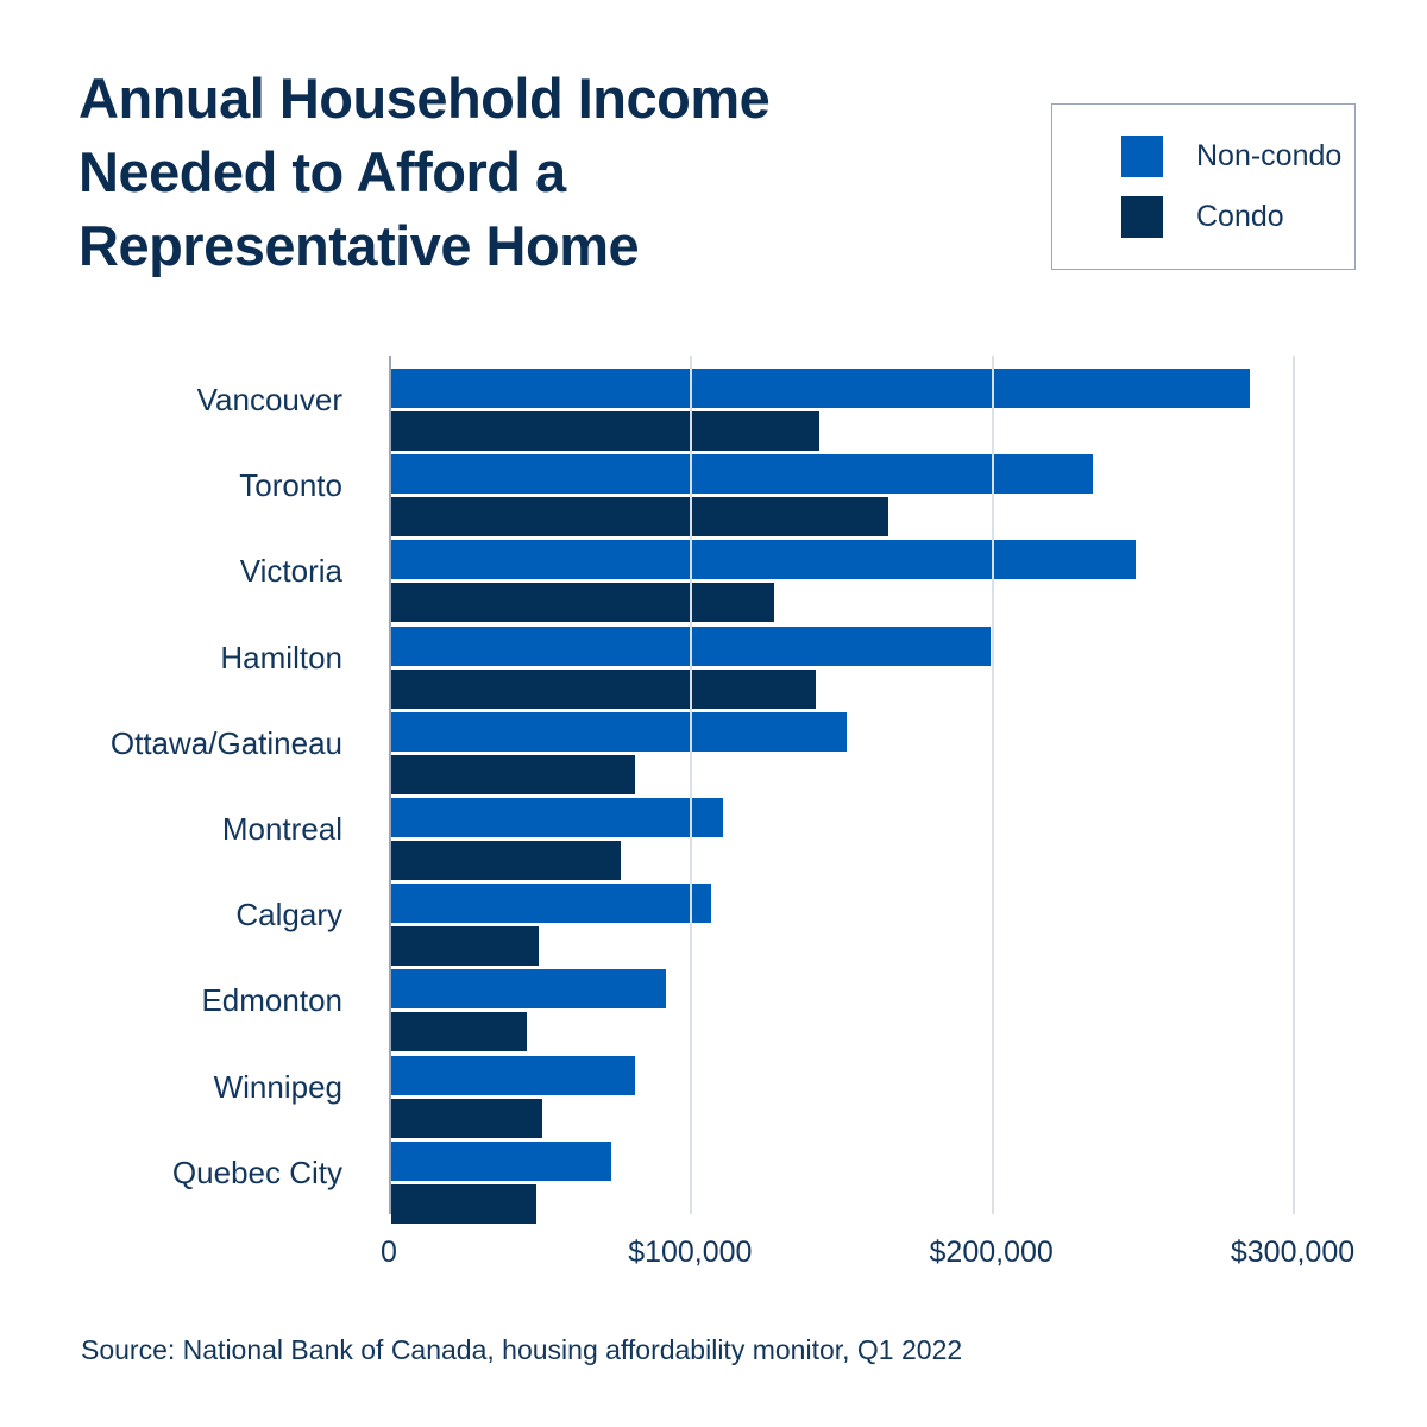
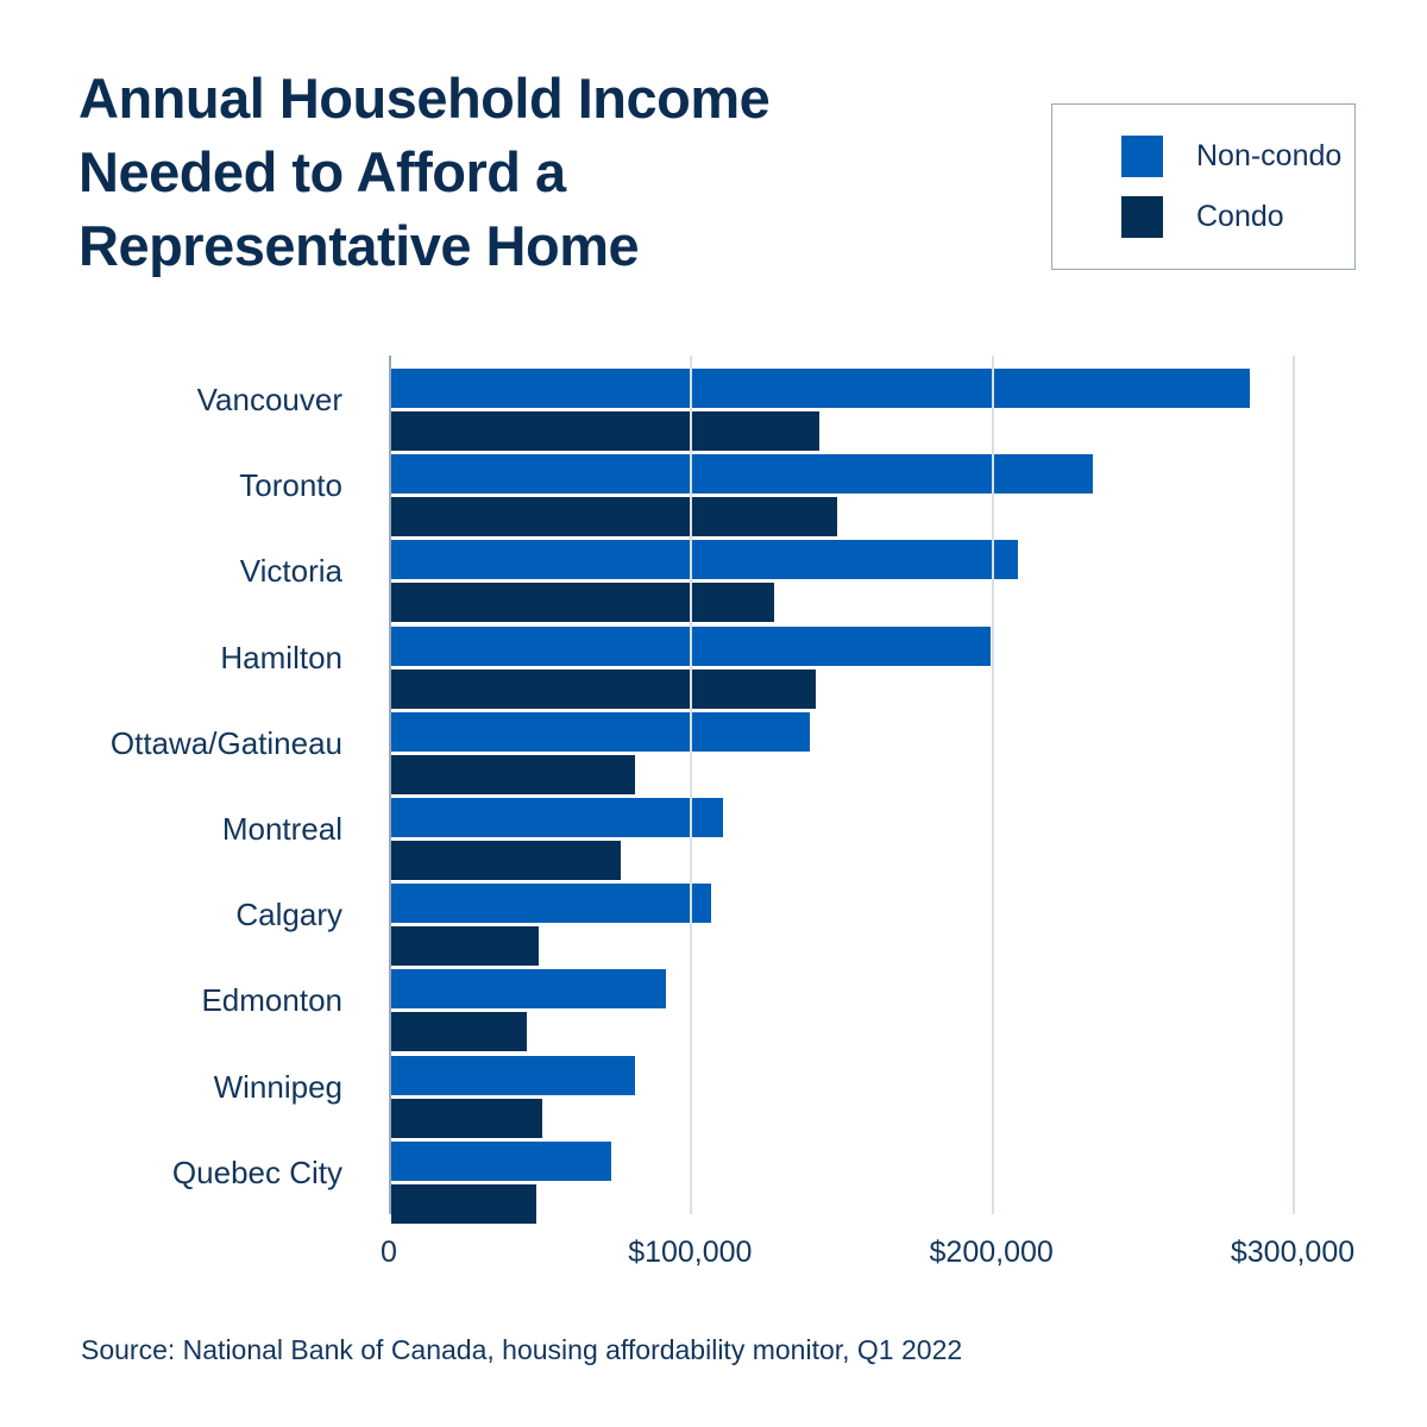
Condo/Toronto: $165000 -> $148000
Non-condo/Victoria: $247000 -> $208000
Non-condo/Ottawa/Gatineau: $151000 -> $139000
